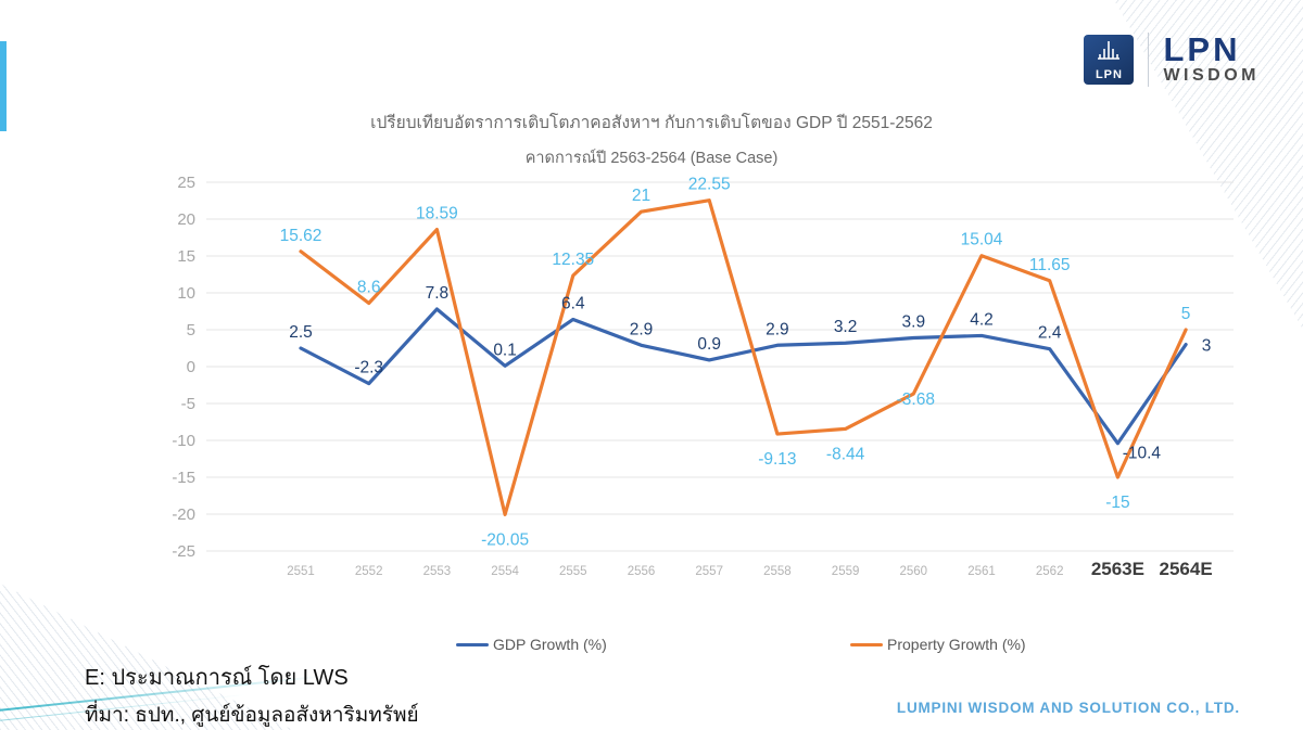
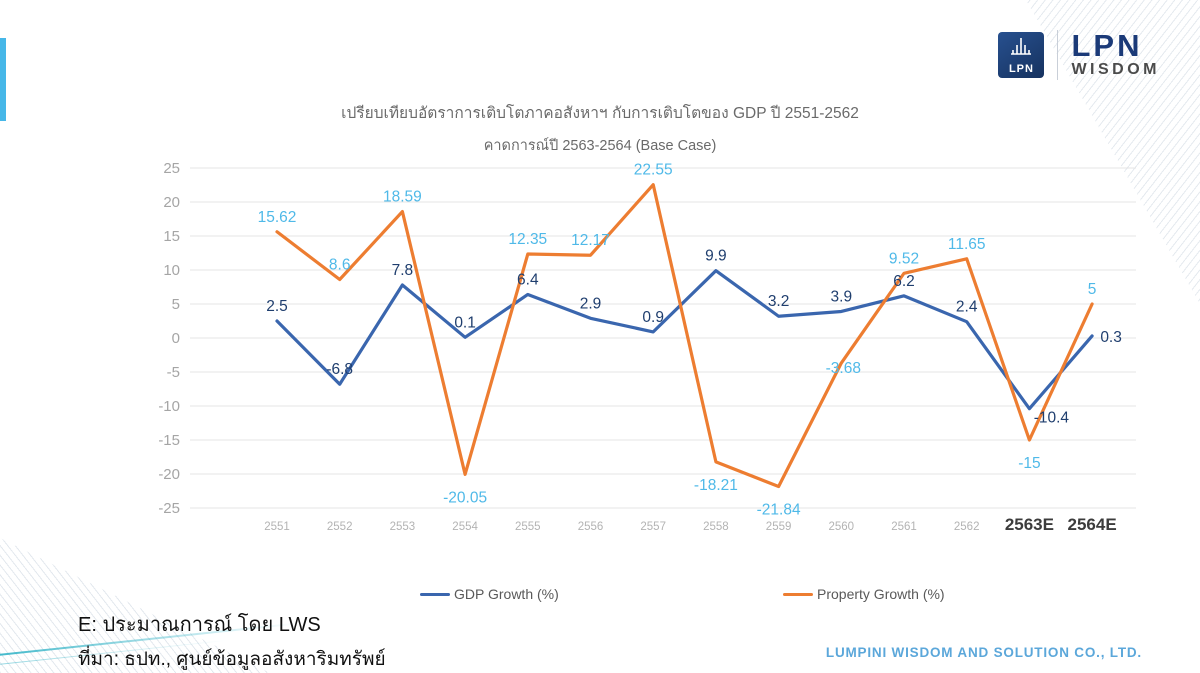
GDP Growth (%)/2552: -2.3 -> -6.8
Property Growth (%)/2556: 21 -> 12.17
GDP Growth (%)/2558: 2.9 -> 9.9
Property Growth (%)/2558: -9.13 -> -18.21
Property Growth (%)/2559: -8.44 -> -21.84
GDP Growth (%)/2561: 4.2 -> 6.2
Property Growth (%)/2561: 15.04 -> 9.52
GDP Growth (%)/2564E: 3 -> 0.3
